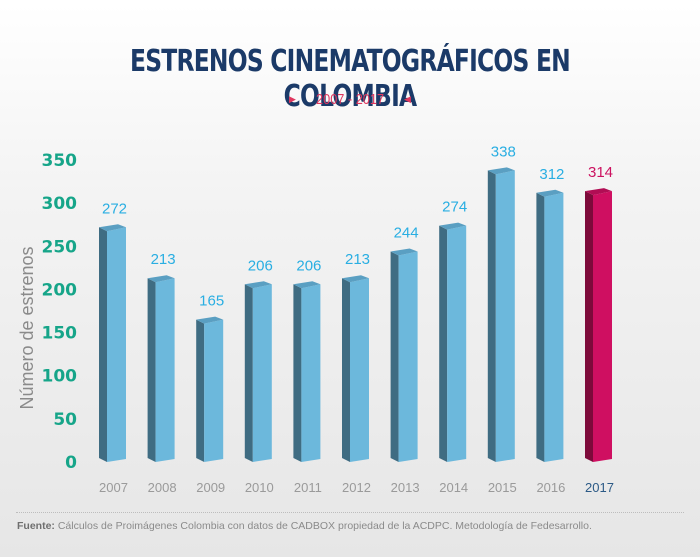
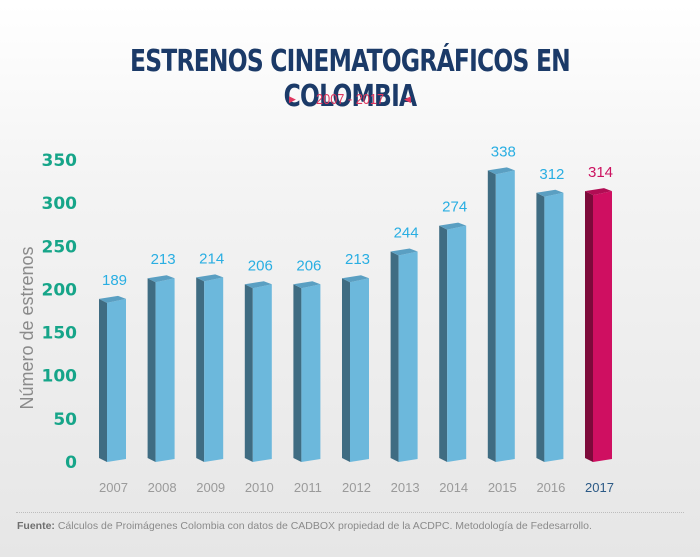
2007: 272 -> 189
2009: 165 -> 214
